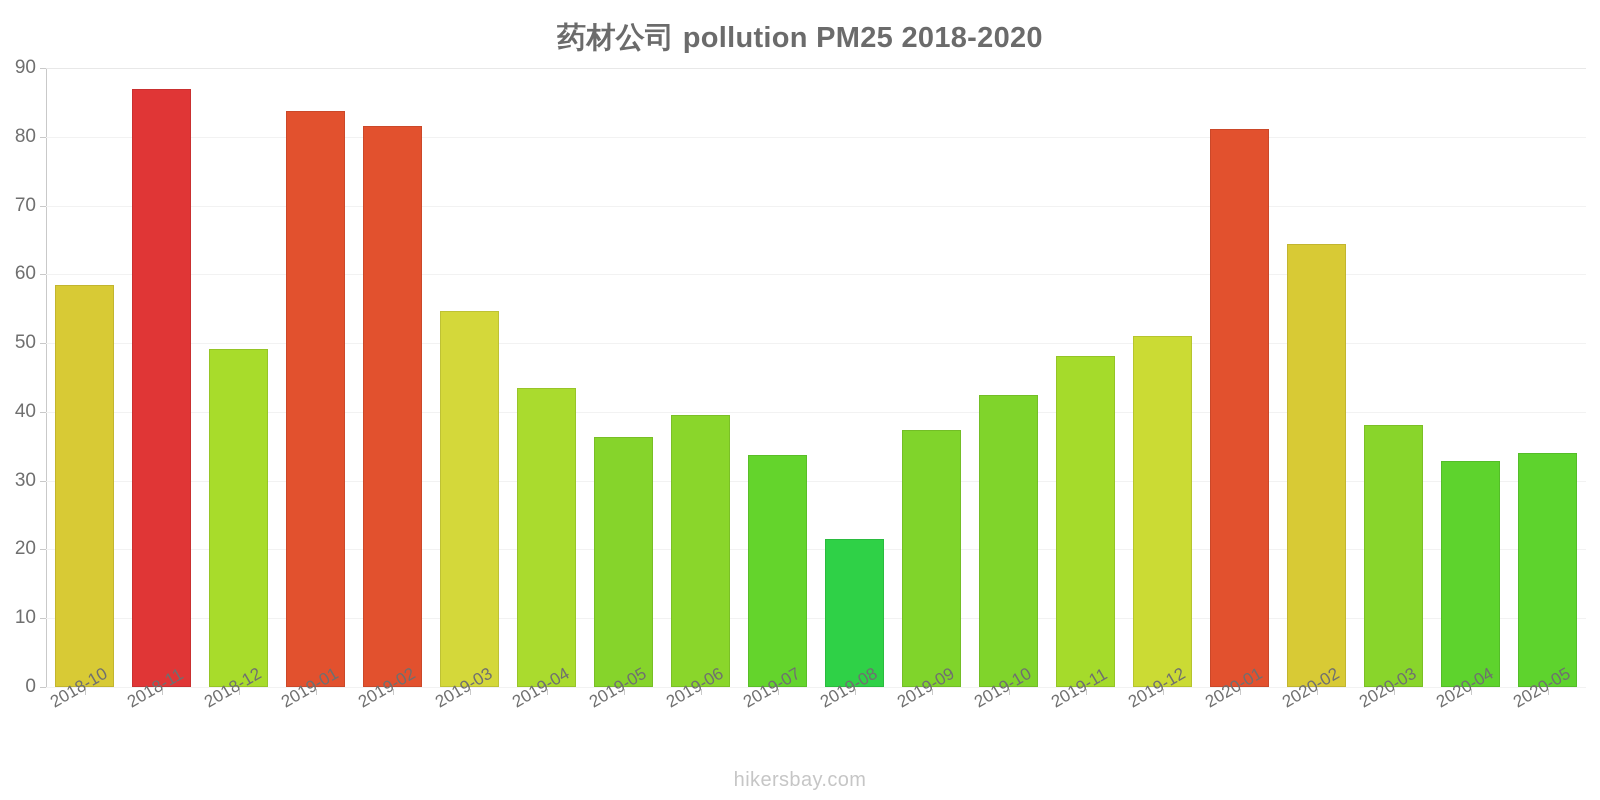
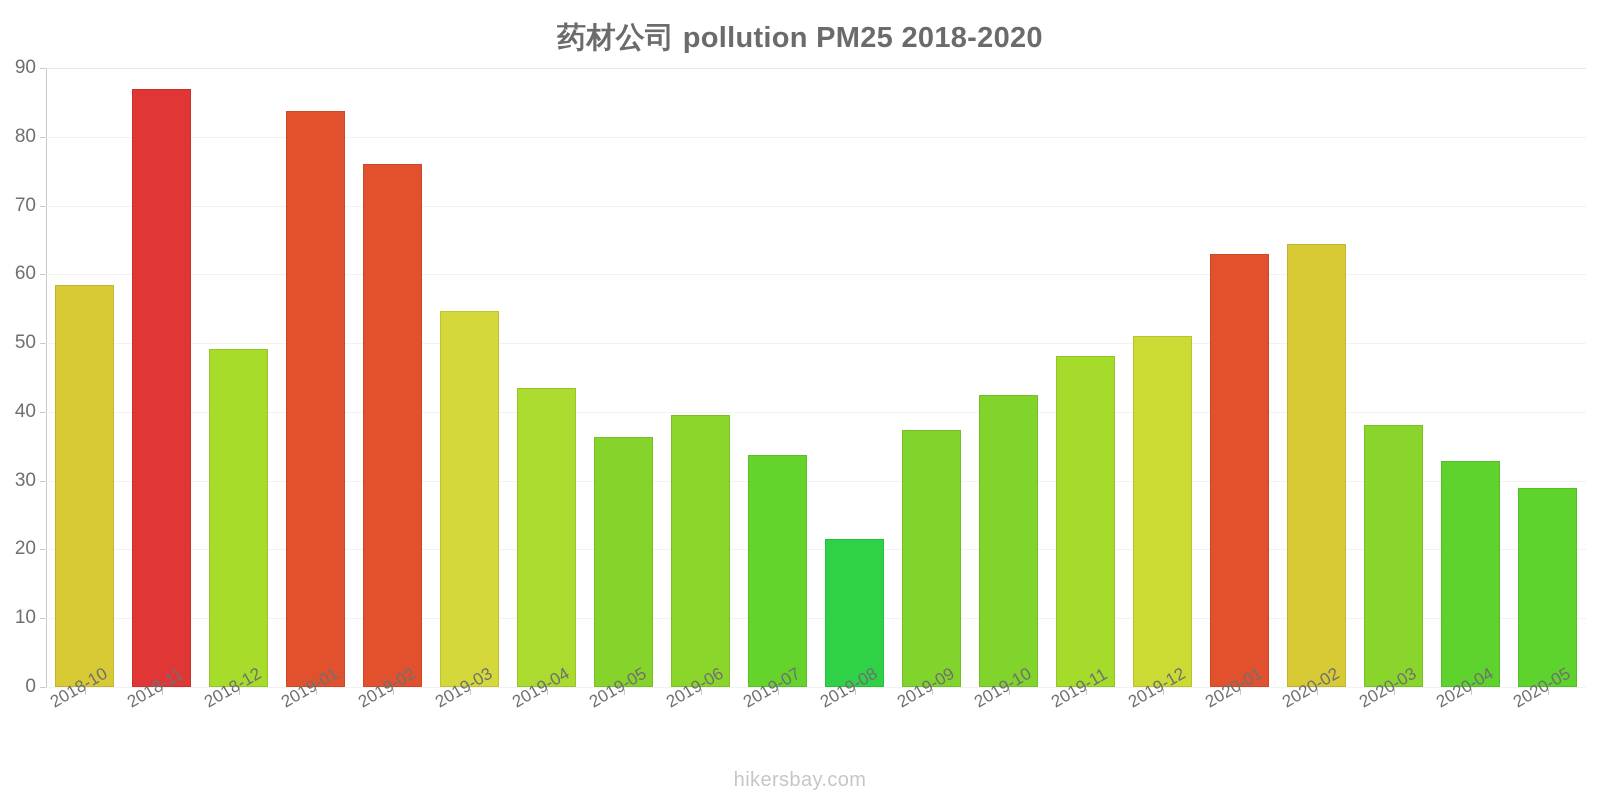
2019-02: 82 -> 76
2020-01: 81 -> 63
2020-05: 34 -> 29
